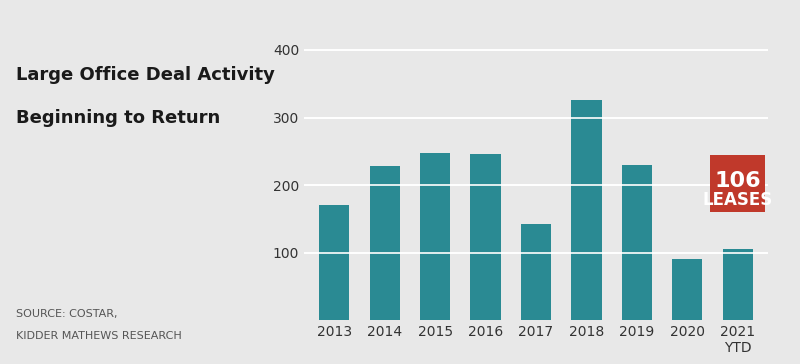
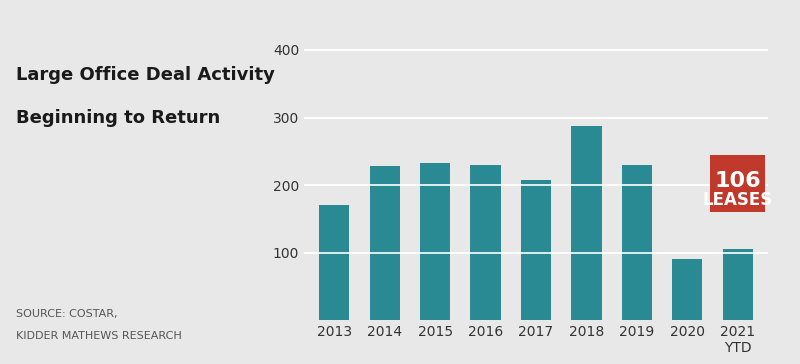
2015: 248 -> 232
2016: 246 -> 230
2017: 142 -> 207
2018: 326 -> 287
